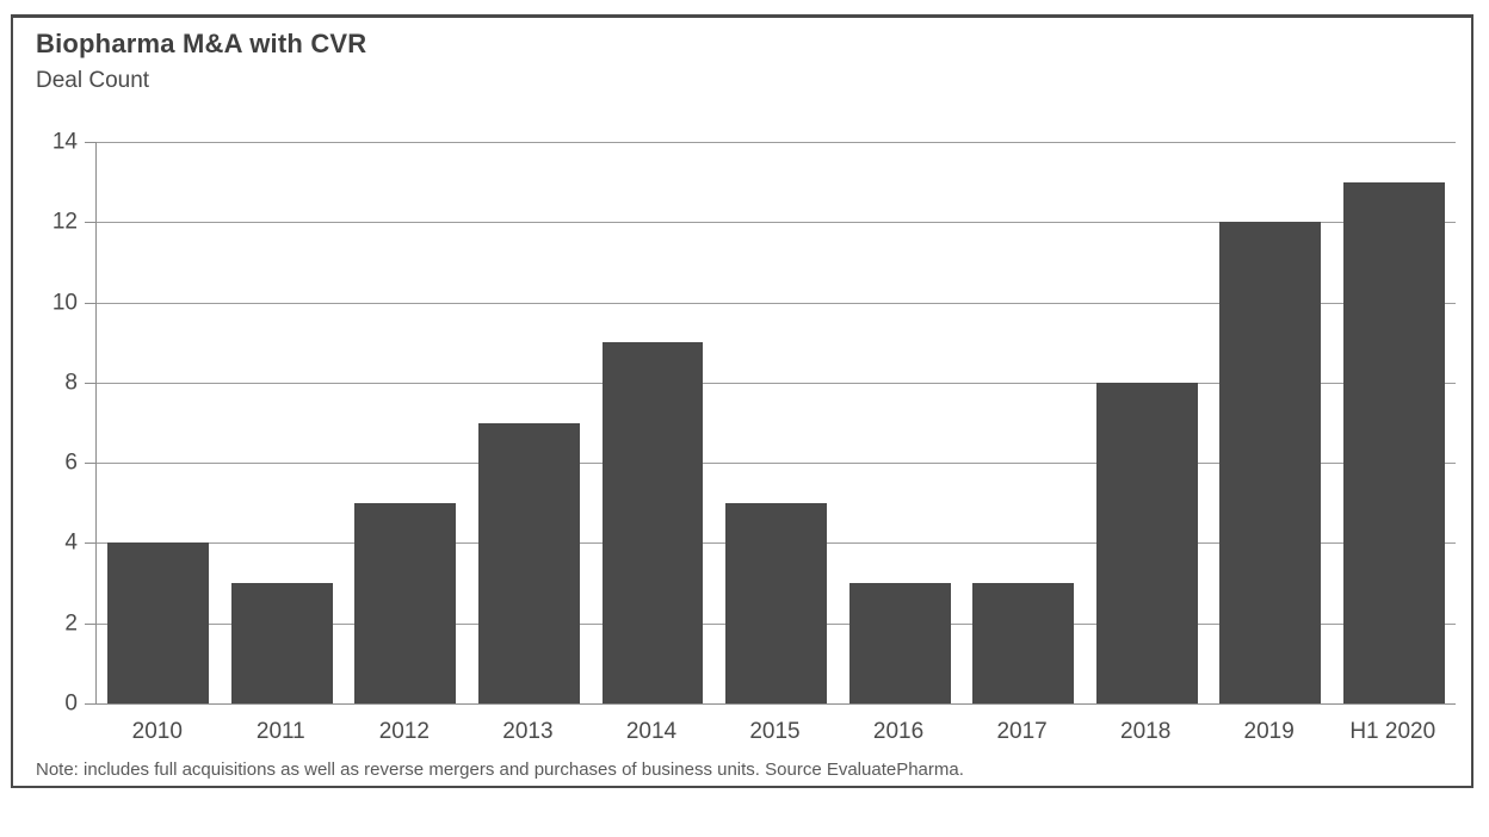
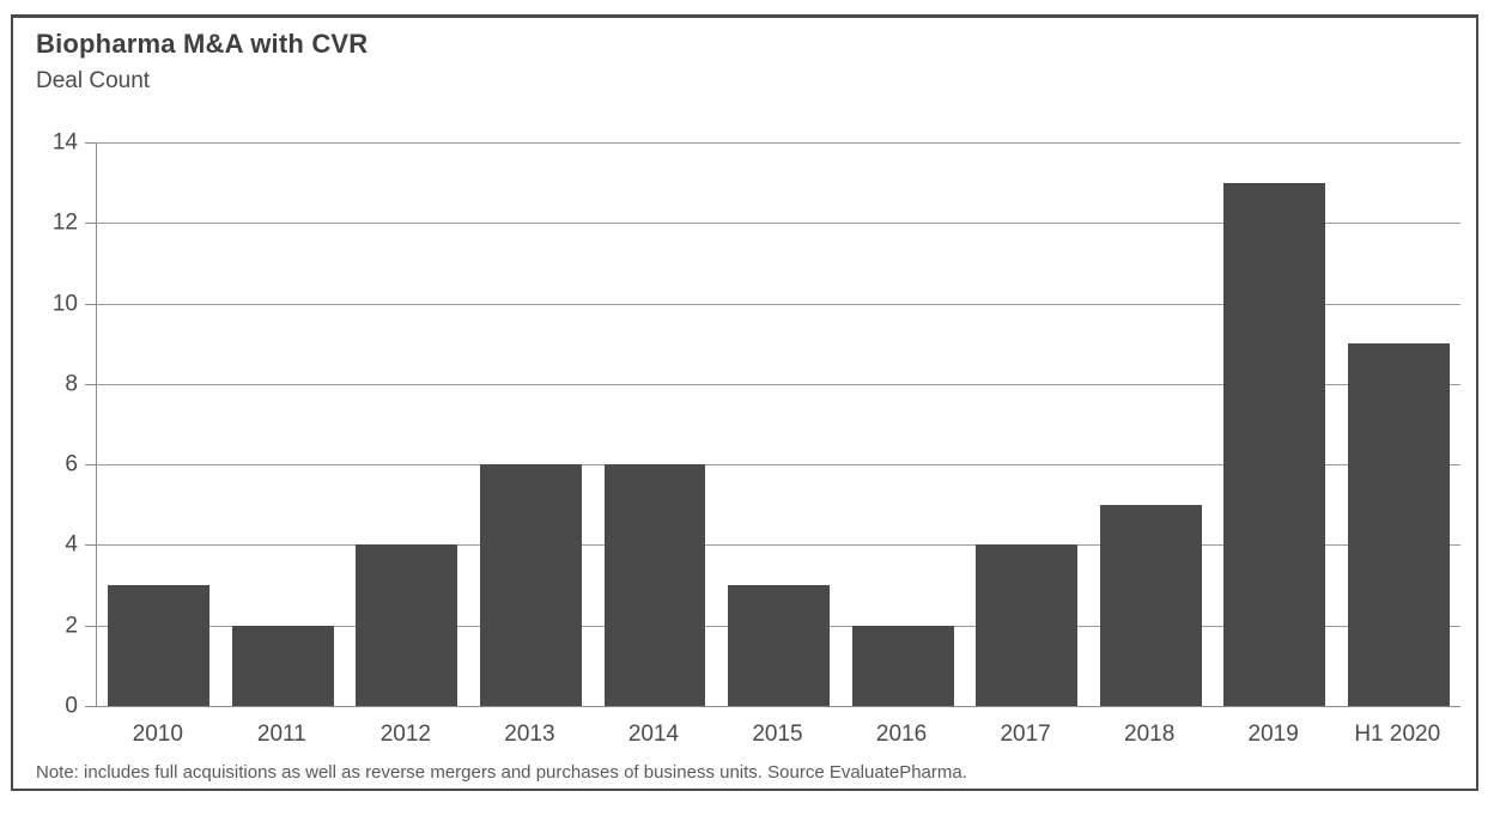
2010: 4 -> 3
2011: 3 -> 2
2012: 5 -> 4
2013: 7 -> 6
2014: 9 -> 6
2015: 5 -> 3
2016: 3 -> 2
2017: 3 -> 4
2018: 8 -> 5
2019: 12 -> 13
H1 2020: 13 -> 9
